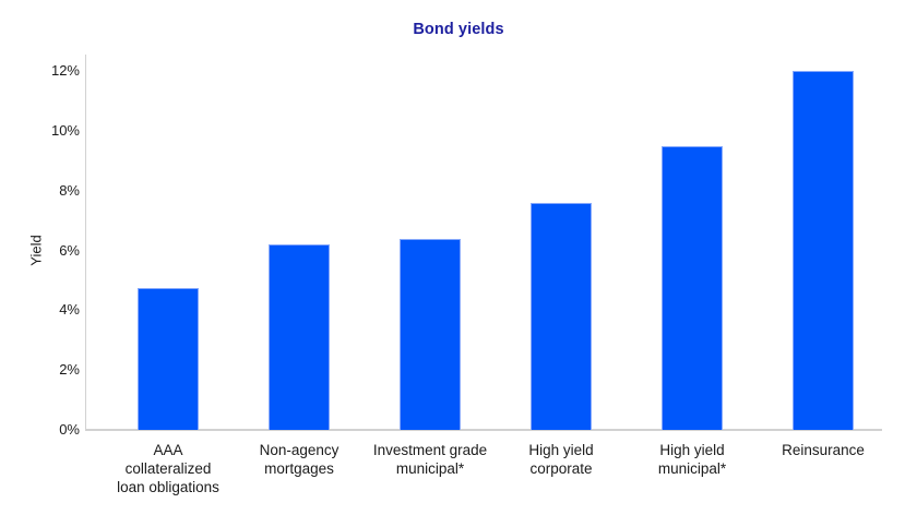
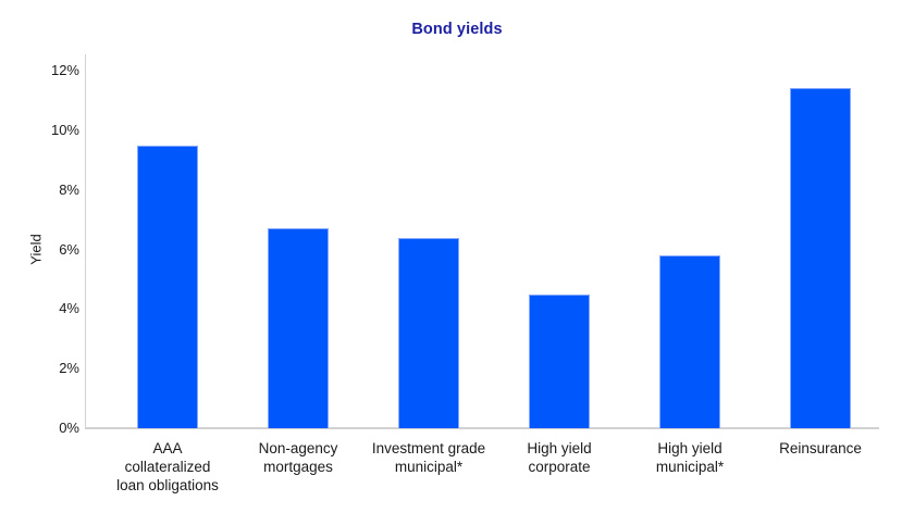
AAA collateralized loan obligations: 4.8% -> 9.5%
Non-agency mortgages: 6.2% -> 6.7%
High yield corporate: 7.6% -> 4.5%
High yield municipal*: 9.5% -> 5.8%
Reinsurance: 12.0% -> 11.4%
